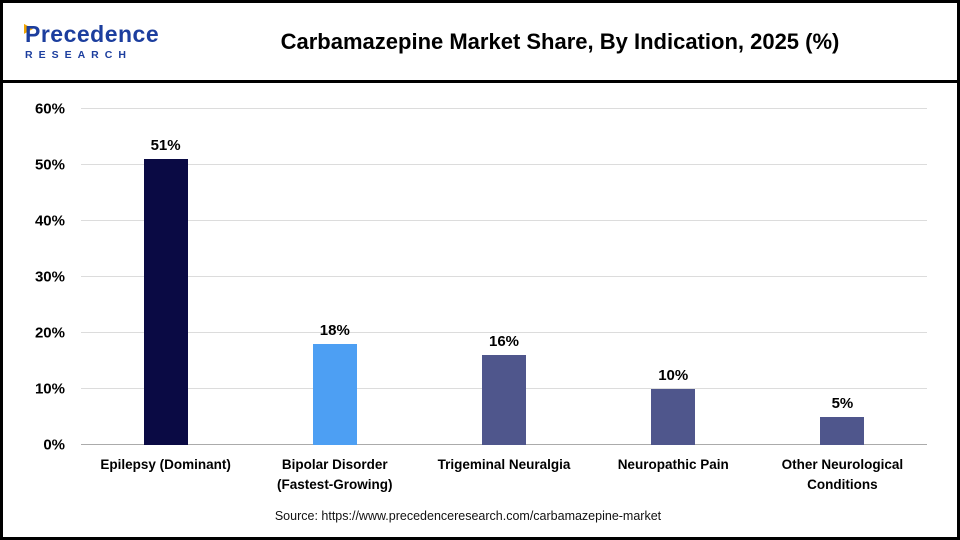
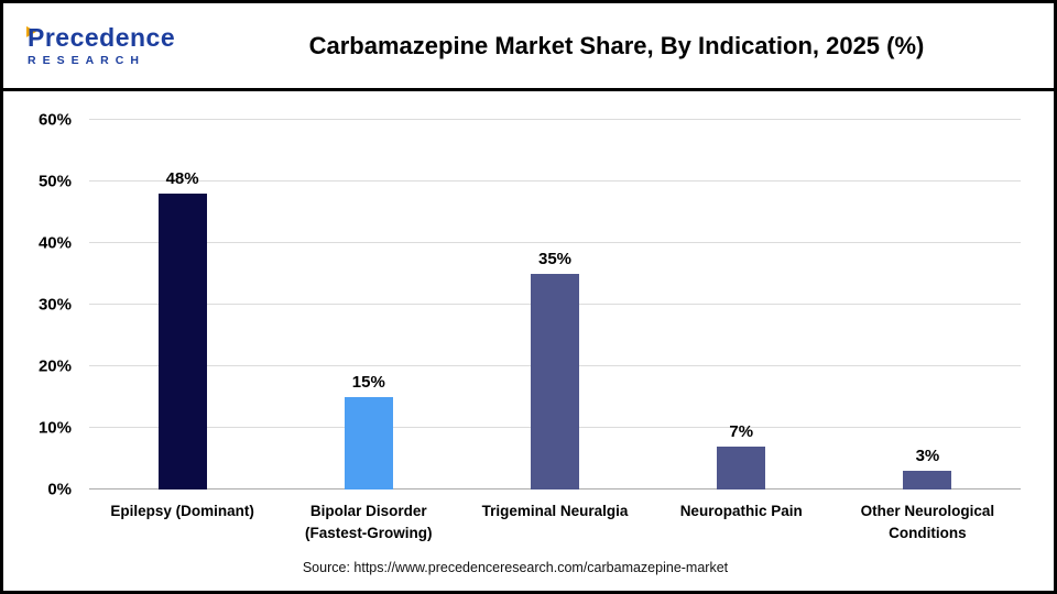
Epilepsy (Dominant): 51% -> 48%
Bipolar Disorder (Fastest-Growing): 18% -> 15%
Trigeminal Neuralgia: 16% -> 35%
Neuropathic Pain: 10% -> 7%
Other Neurological Conditions: 5% -> 3%
